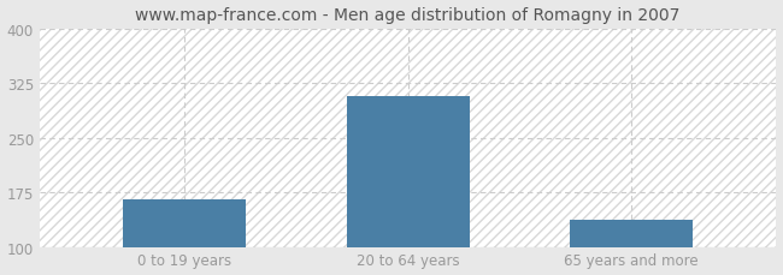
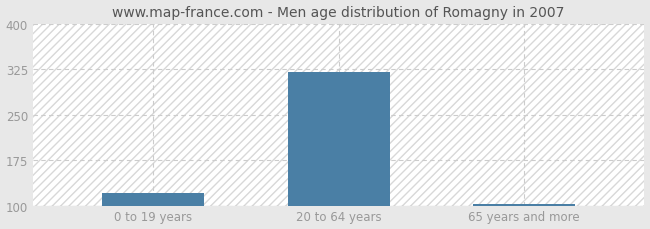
0 to 19 years: 166 -> 120
20 to 64 years: 308 -> 320
65 years and more: 138 -> 103
